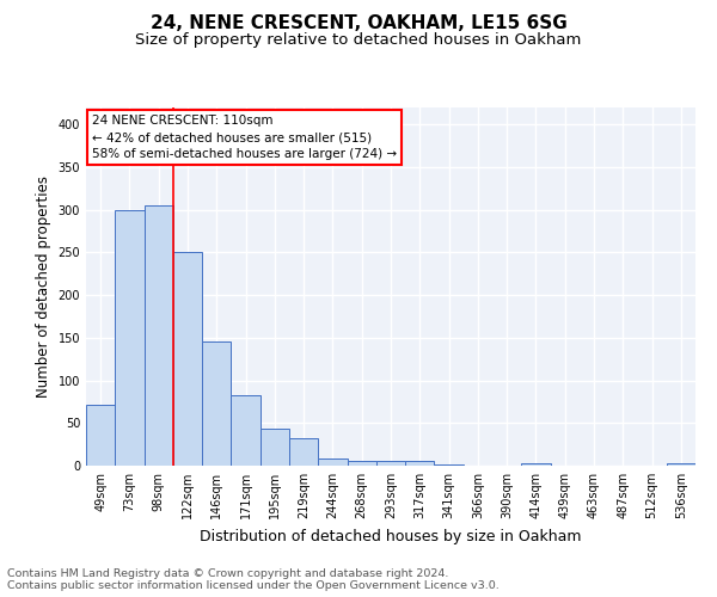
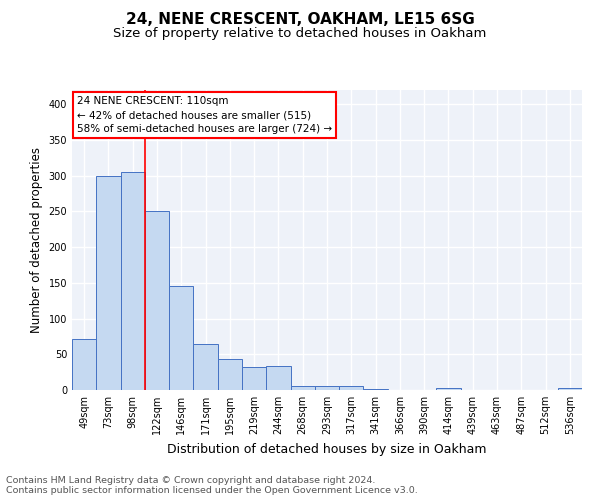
171sqm: 83 -> 64
244sqm: 9 -> 34
